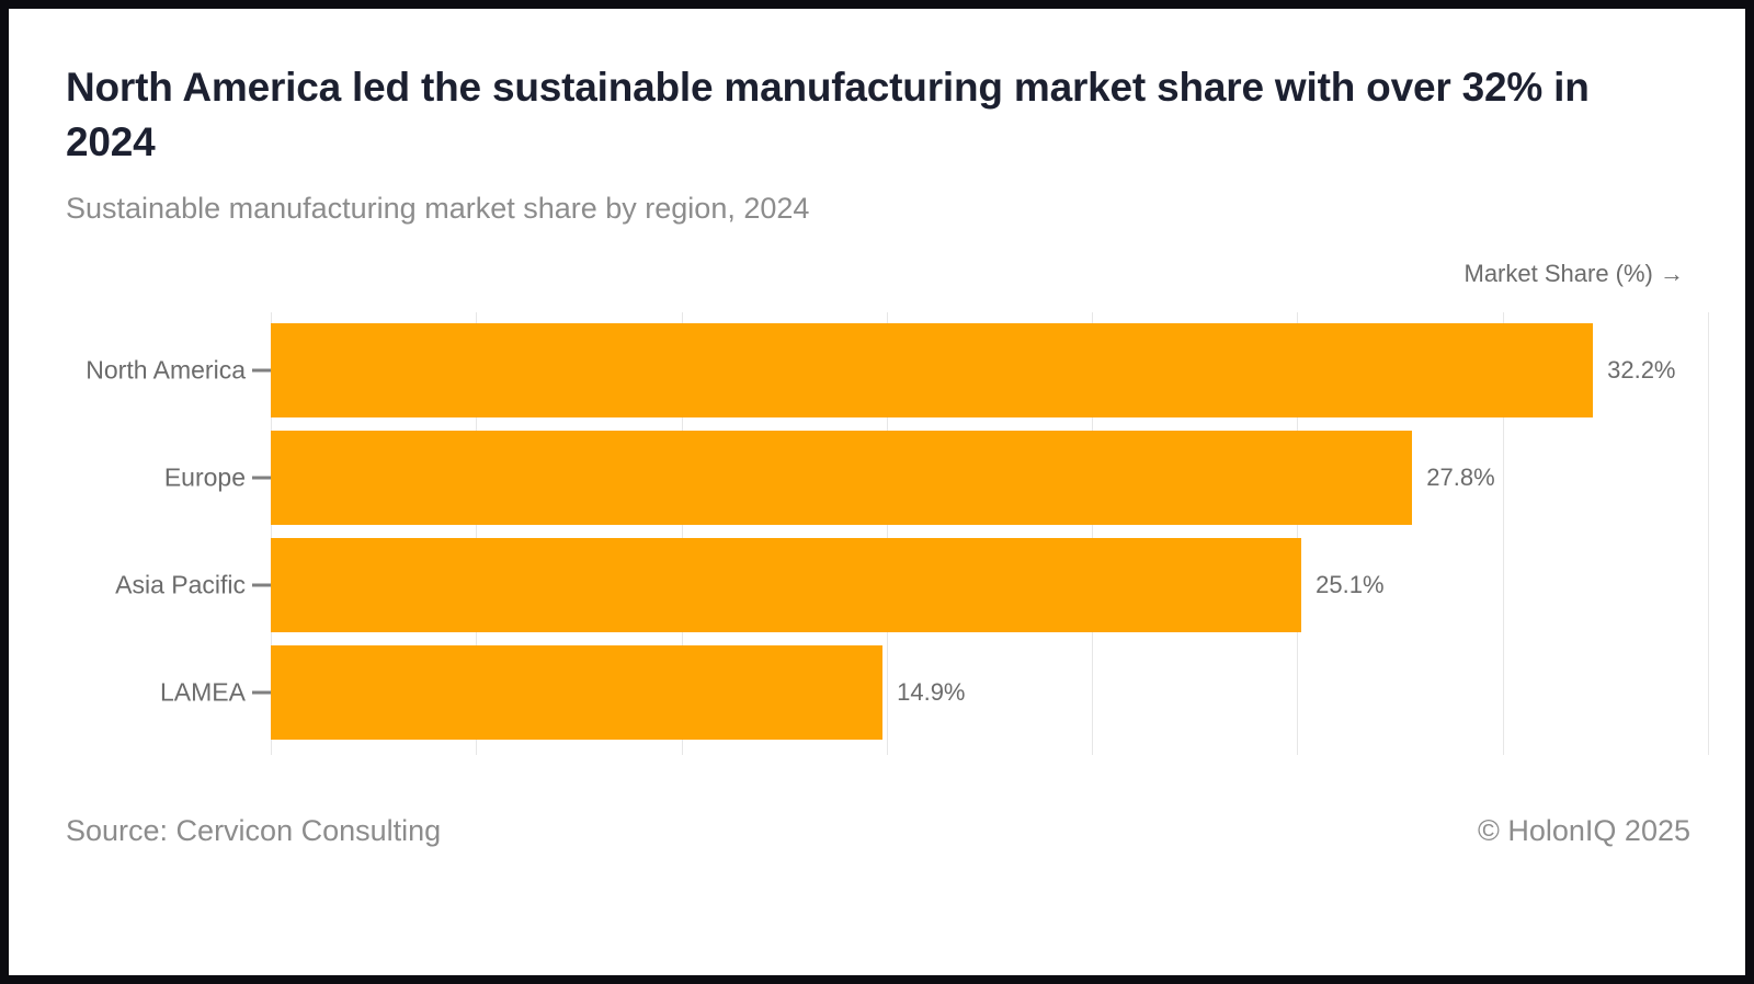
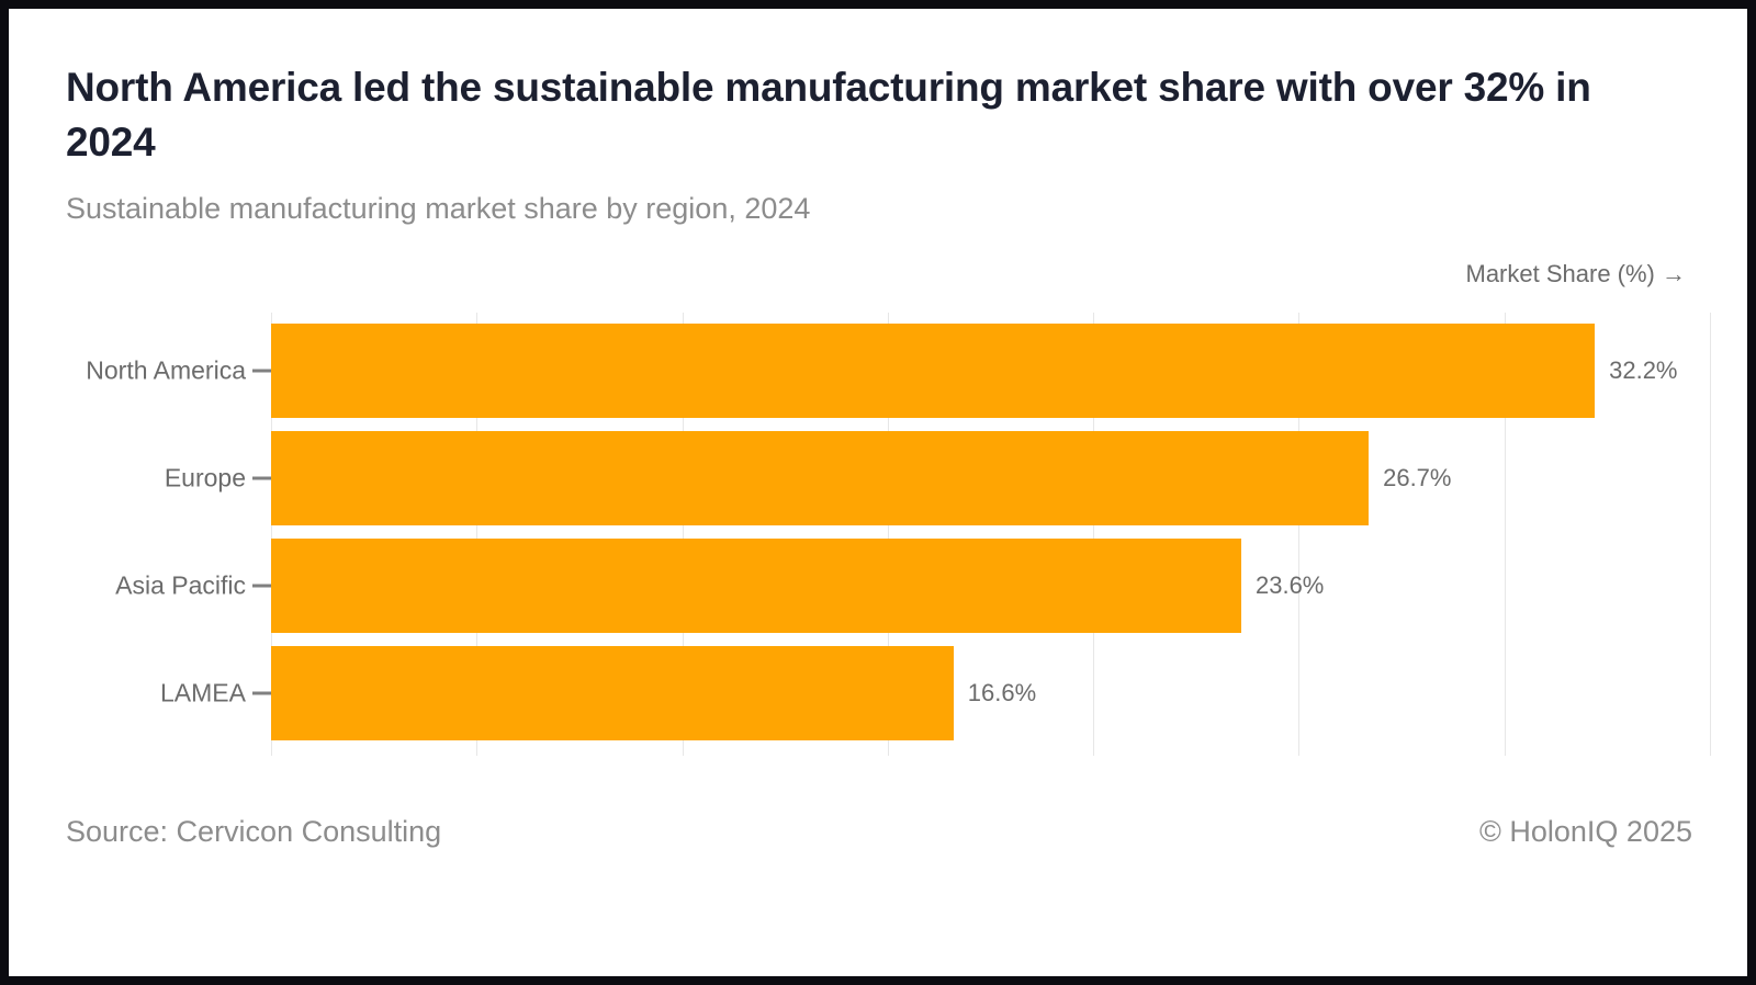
Europe: 27.8% -> 26.7%
Asia Pacific: 25.1% -> 23.6%
LAMEA: 14.9% -> 16.6%
